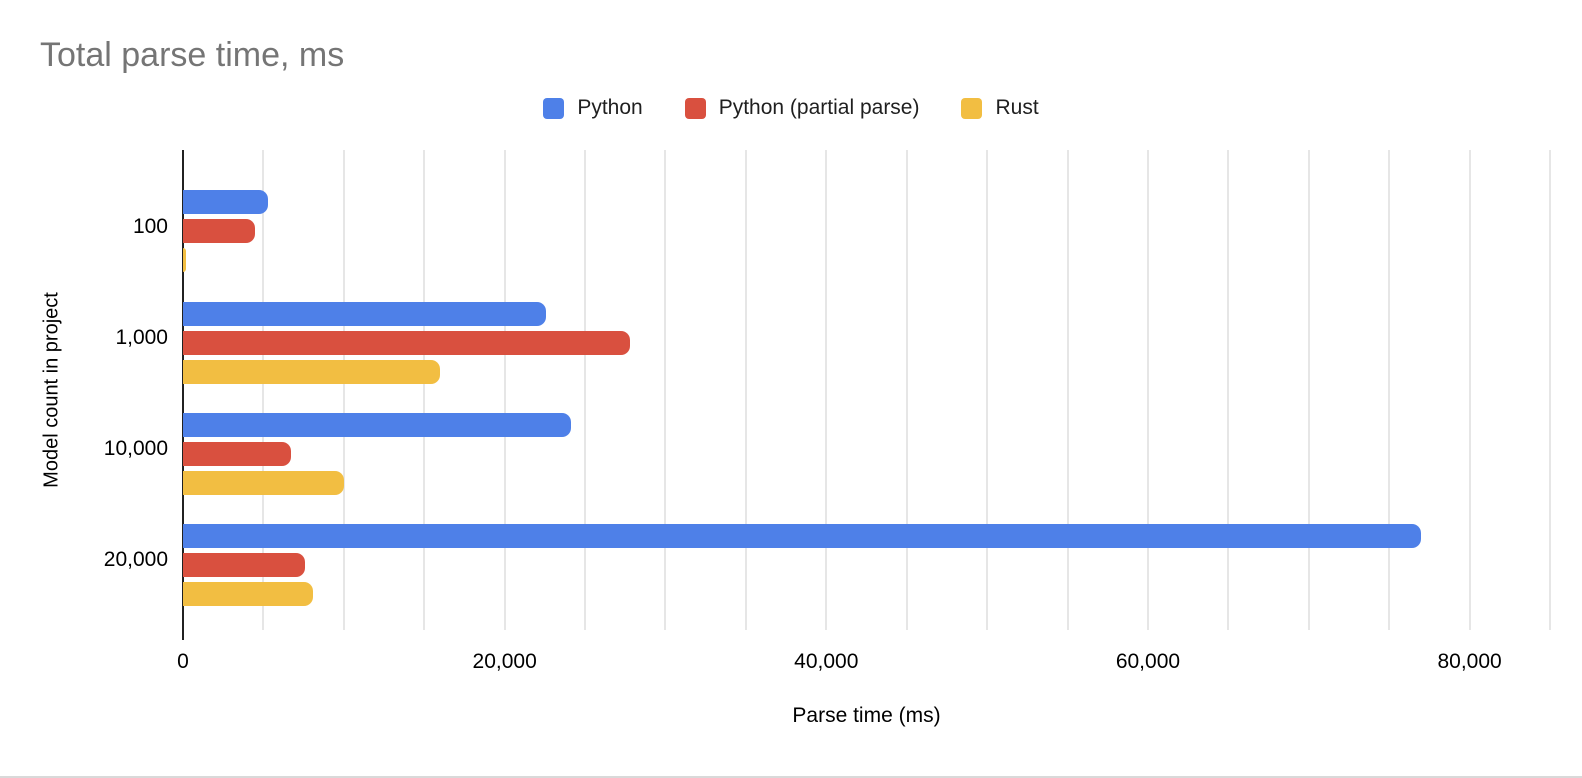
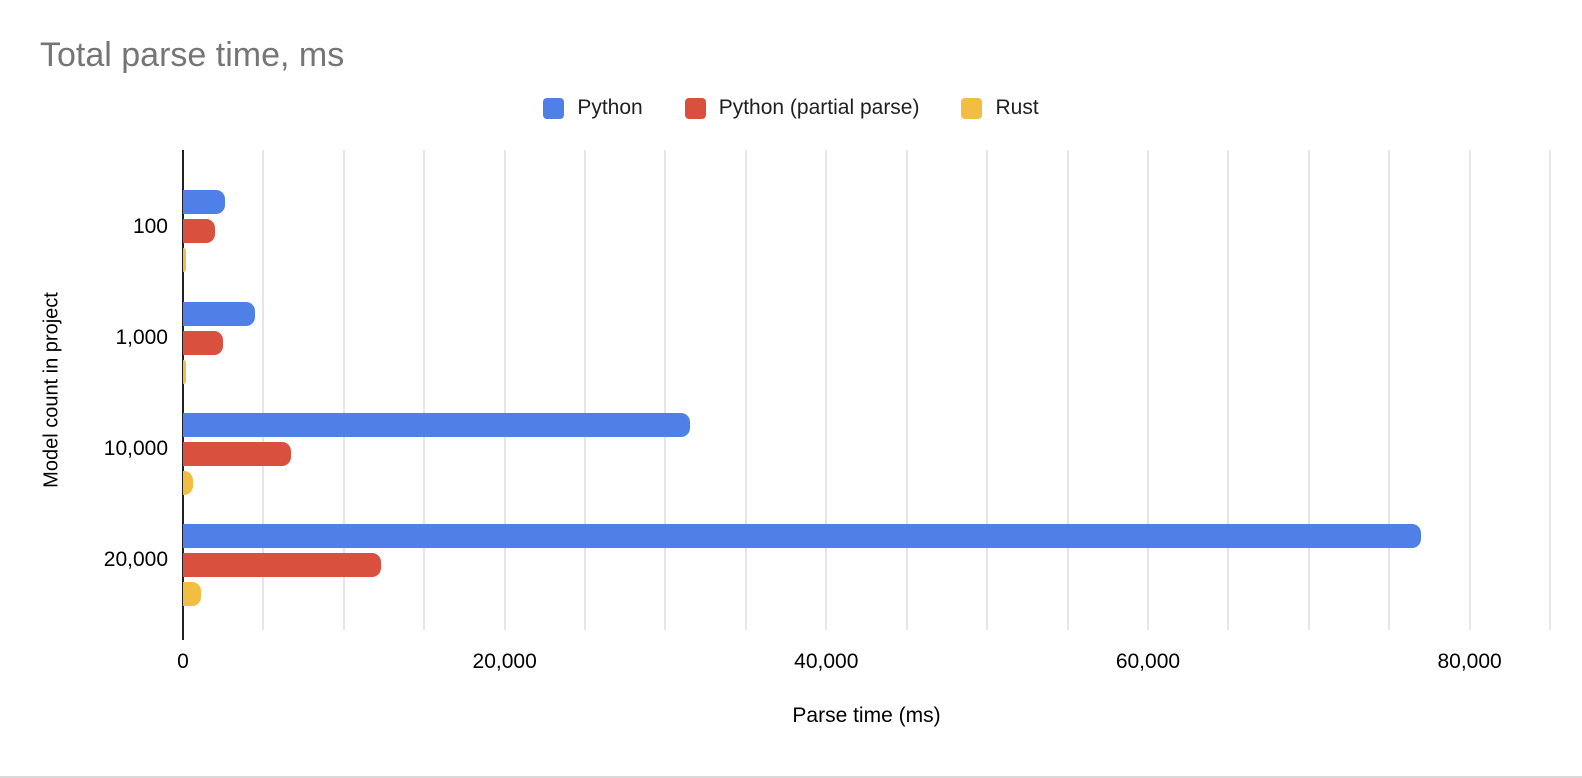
Python/100: 5300 -> 2600
Python (partial parse)/100: 4500 -> 2000
Python/1,000: 22600 -> 4500
Python (partial parse)/1,000: 27800 -> 2500
Rust/1,000: 16000 -> 200
Python/10,000: 24100 -> 31500
Rust/10,000: 10000 -> 600
Python (partial parse)/20,000: 7600 -> 12300
Rust/20,000: 8100 -> 1200
